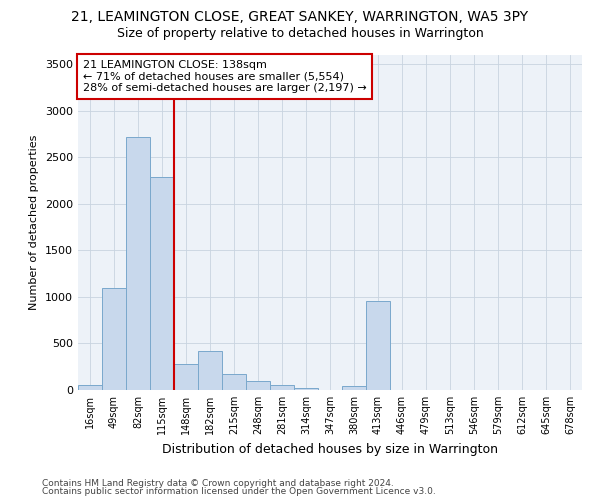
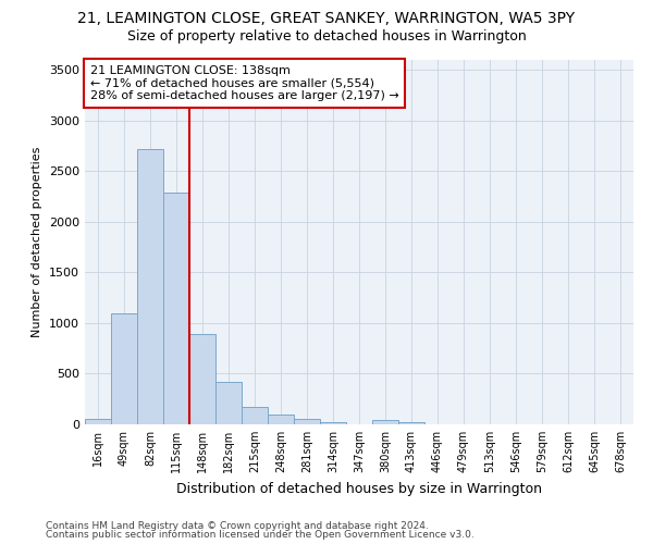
148sqm: 280 -> 890
413sqm: 960 -> 20
